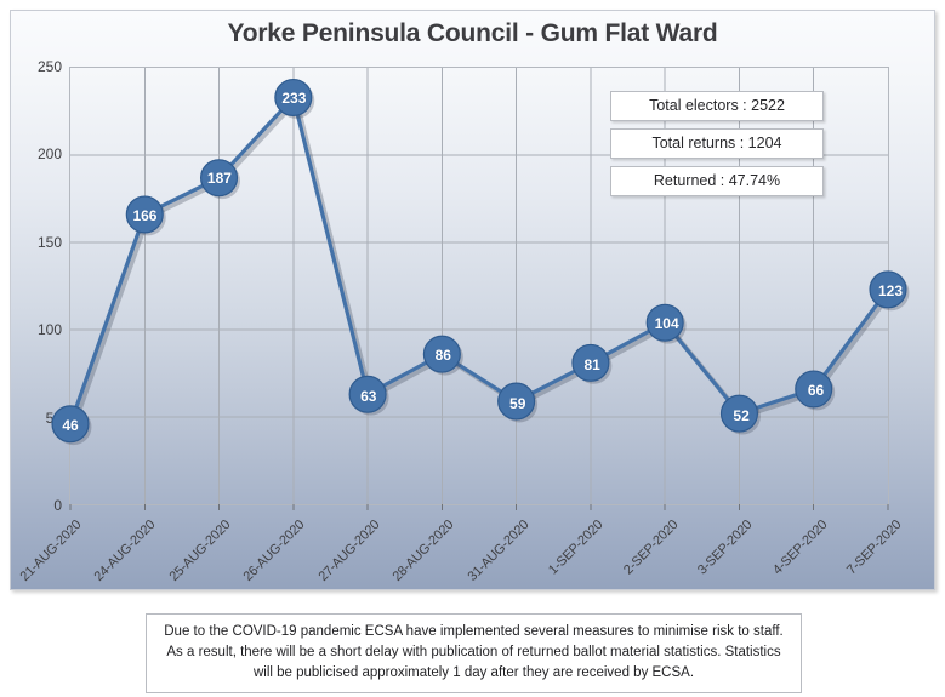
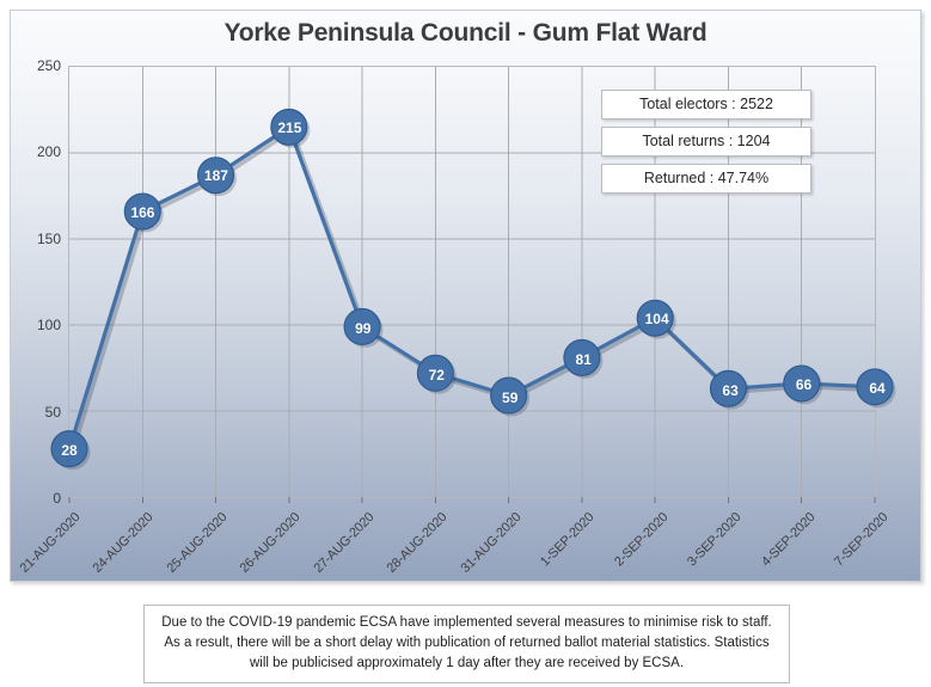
21-AUG-2020: 46 -> 28
26-AUG-2020: 233 -> 215
27-AUG-2020: 63 -> 99
28-AUG-2020: 86 -> 72
3-SEP-2020: 52 -> 63
7-SEP-2020: 123 -> 64
